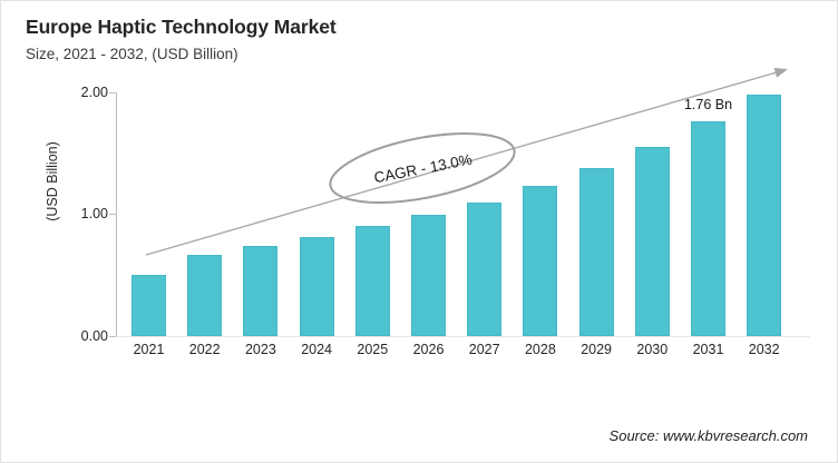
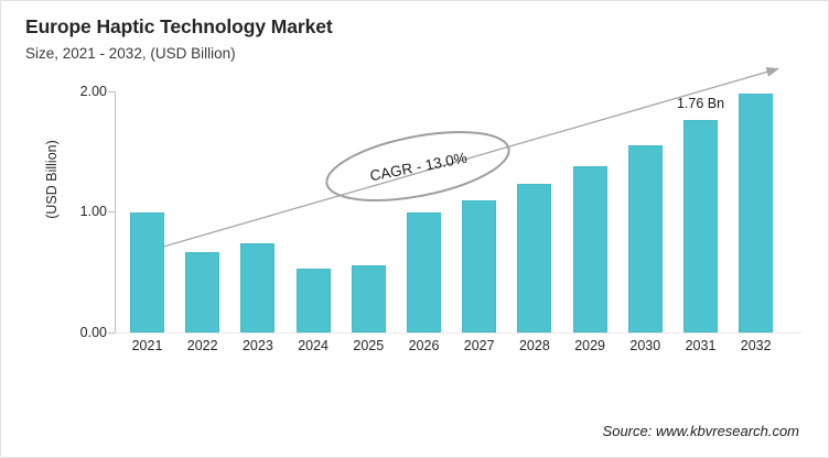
2021: 0.50 -> 1.00
2024: 0.81 -> 0.53
2025: 0.90 -> 0.56
